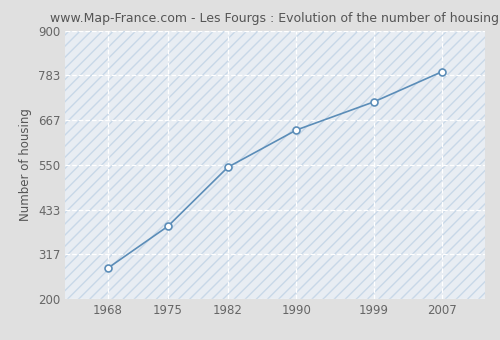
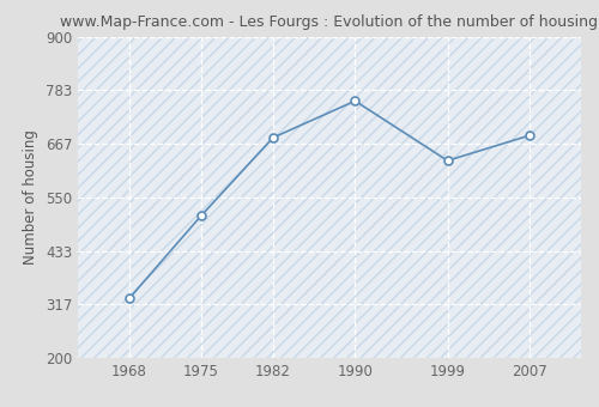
1968: 281 -> 330
1975: 390 -> 510
1982: 544 -> 680
1990: 641 -> 760
1999: 714 -> 630
2007: 793 -> 685
